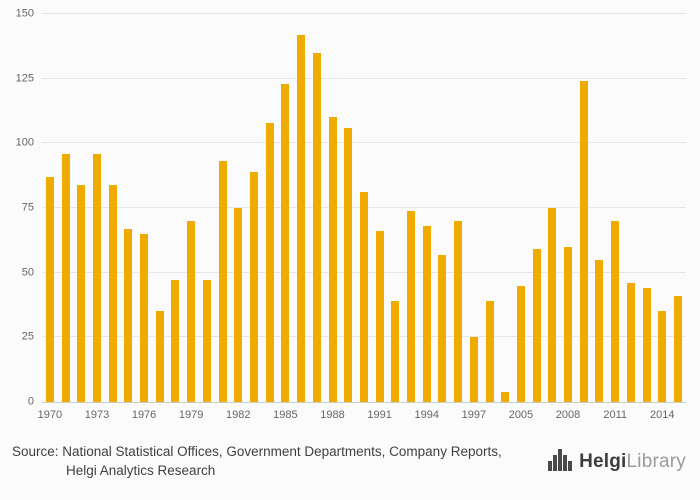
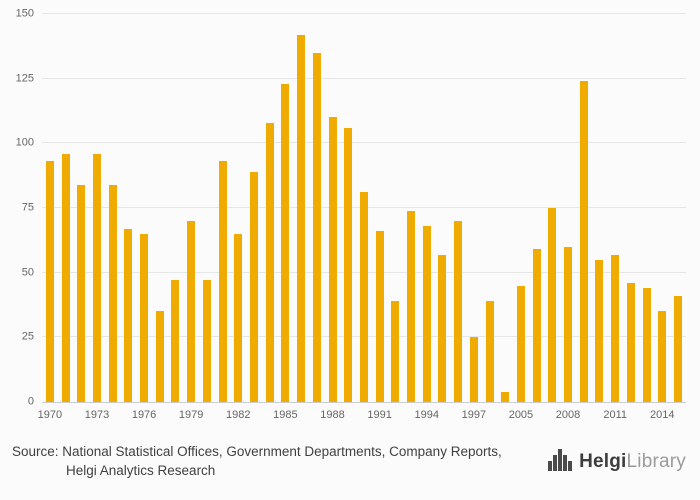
1970: 87 -> 93
1982: 75 -> 65
2011: 70 -> 57
